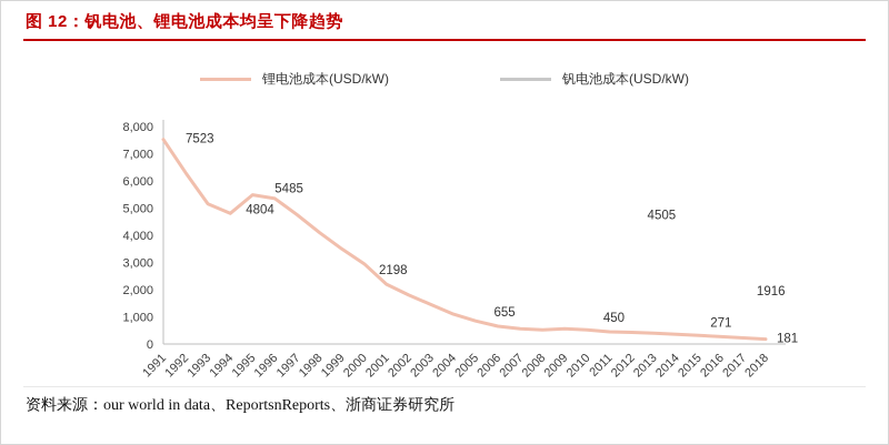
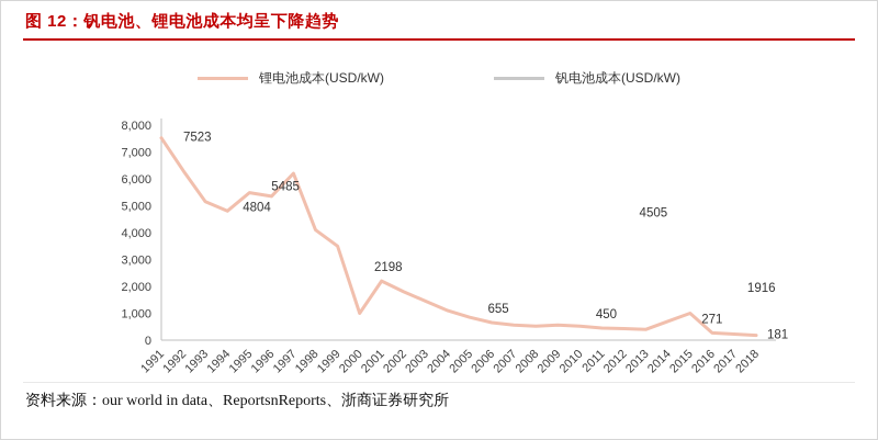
锂电池成本(USD/kW)/1997: 4800 -> 6200
锂电池成本(USD/kW)/2000: 3000 -> 1000
锂电池成本(USD/kW)/2014: 400 -> 700
锂电池成本(USD/kW)/2015: 300 -> 1000
